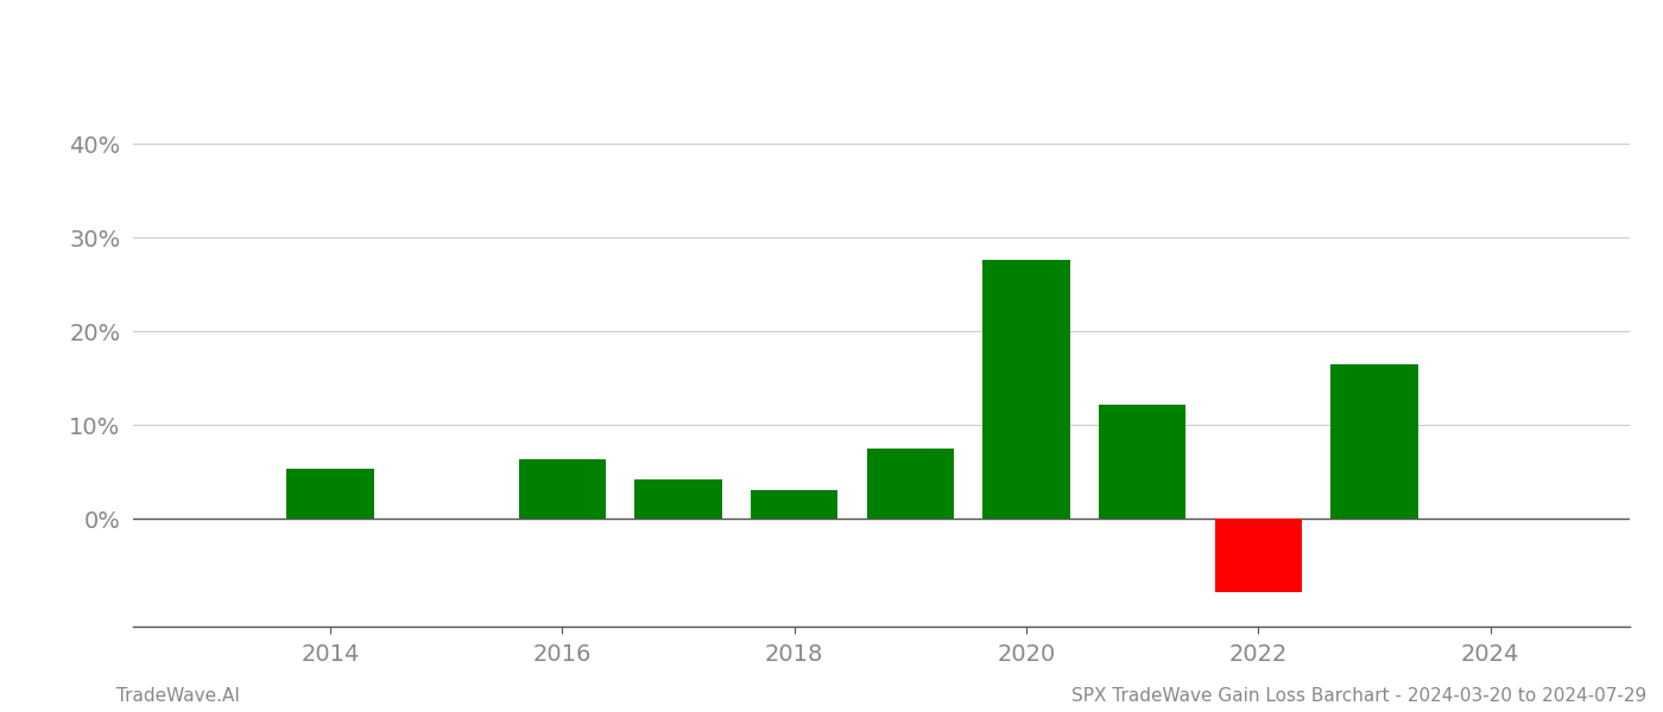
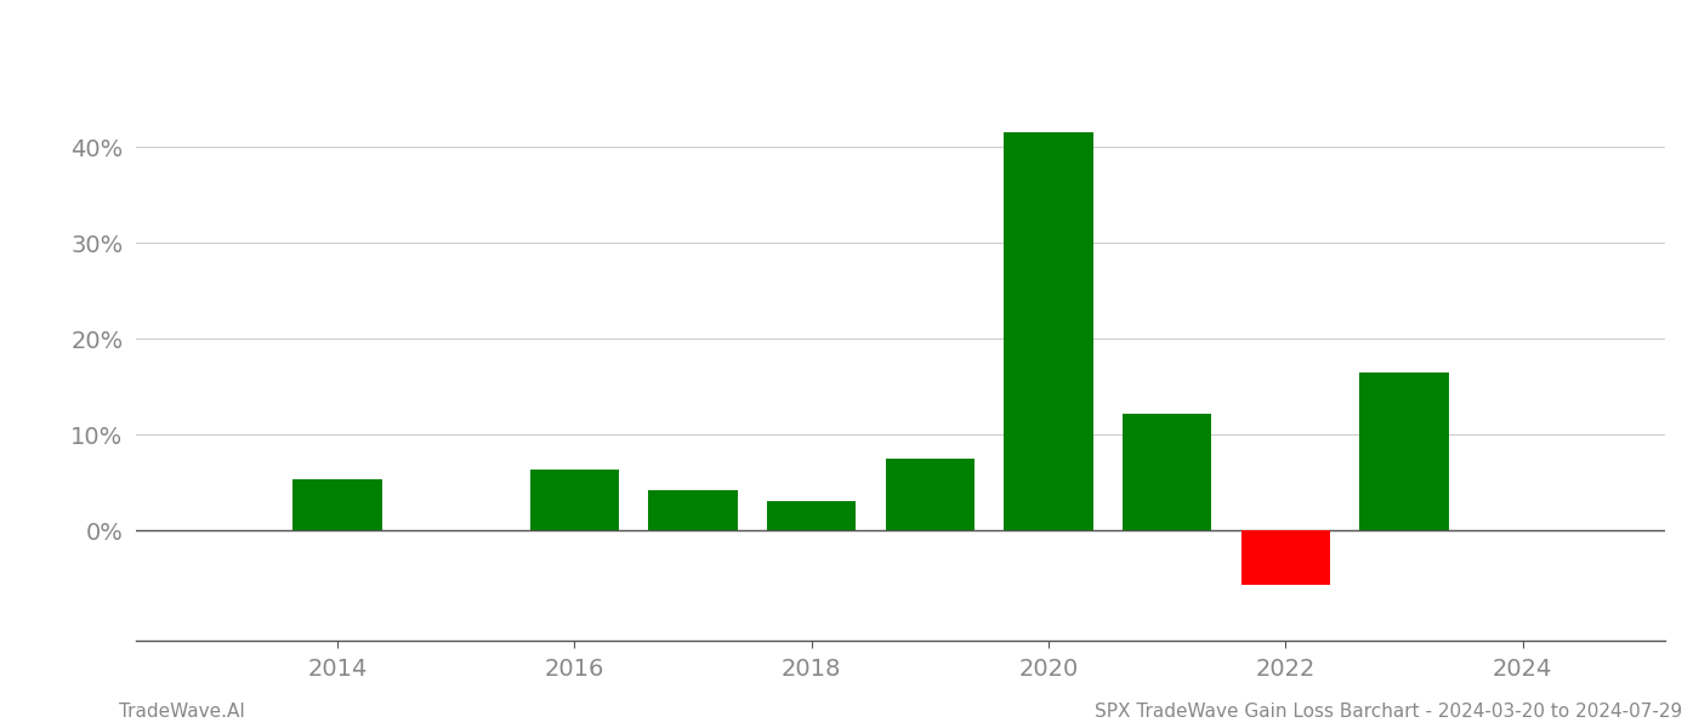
2020: 27.6% -> 41.5%
2022: -7.8% -> -5.7%
